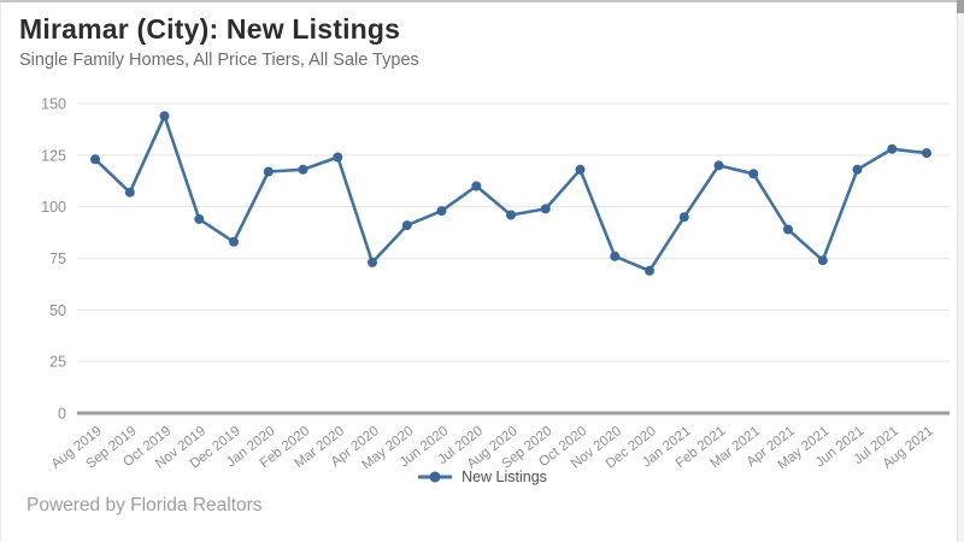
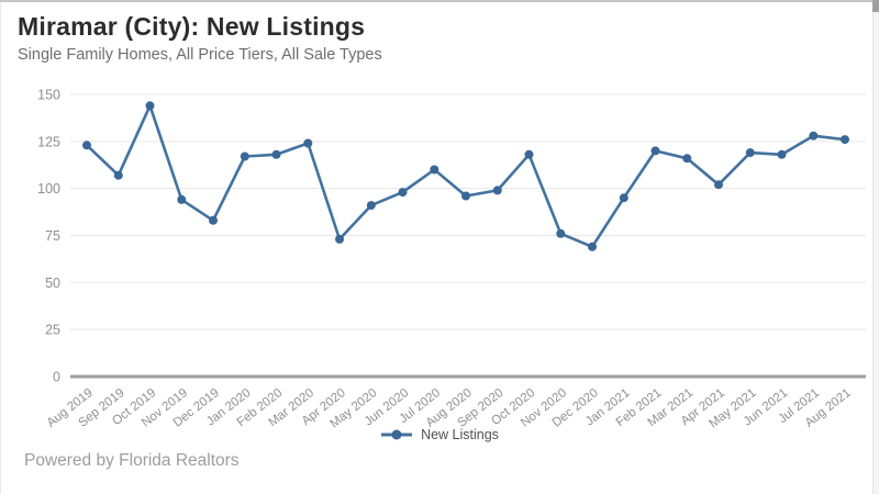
Apr 2021: 89 -> 102
May 2021: 74 -> 119
